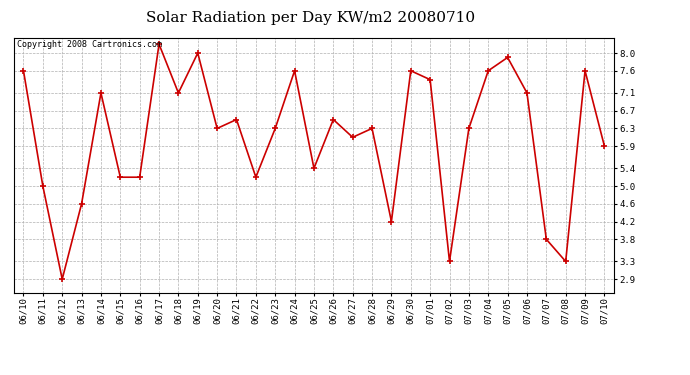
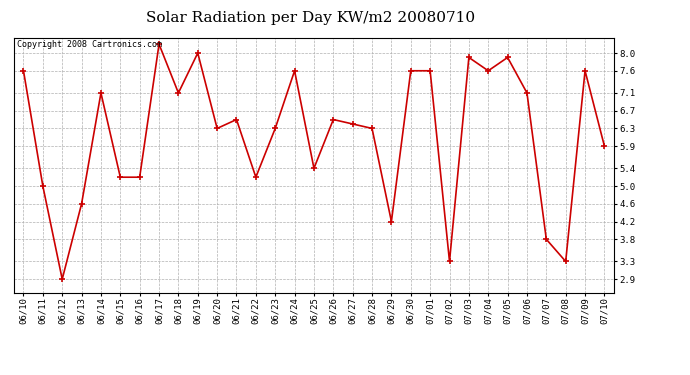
06/27: 6.1 -> 6.4
07/01: 7.4 -> 7.6
07/03: 6.3 -> 7.9
